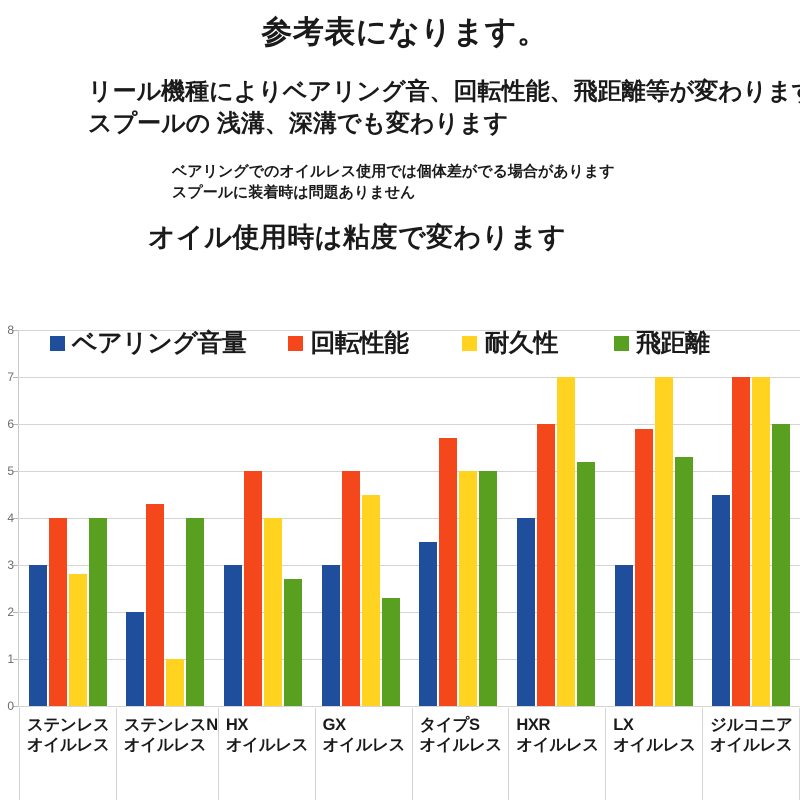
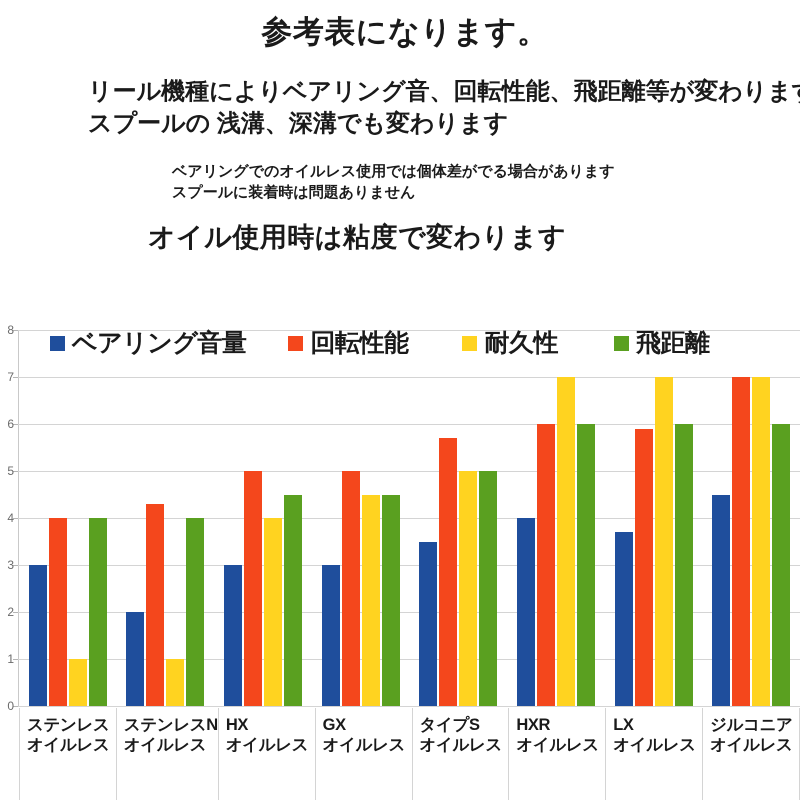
耐久性/ステンレス オイルレス: 2.8 -> 1.0
飛距離/HX オイルレス: 2.7 -> 4.5
飛距離/GX オイルレス: 2.3 -> 4.5
飛距離/HXR オイルレス: 5.2 -> 6.0
ベアリング音量/LX オイルレス: 3.0 -> 3.7
飛距離/LX オイルレス: 5.3 -> 6.0
